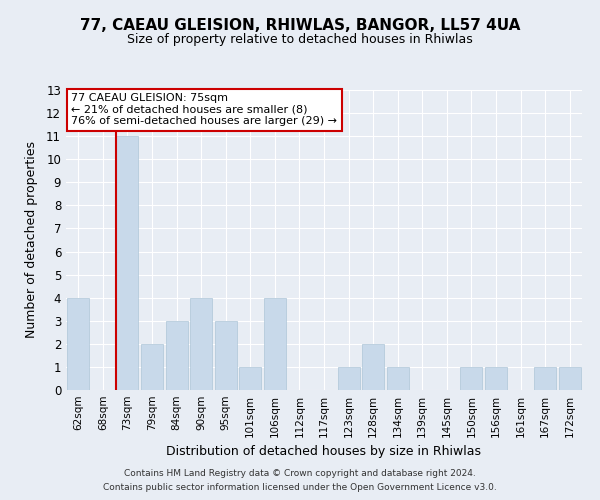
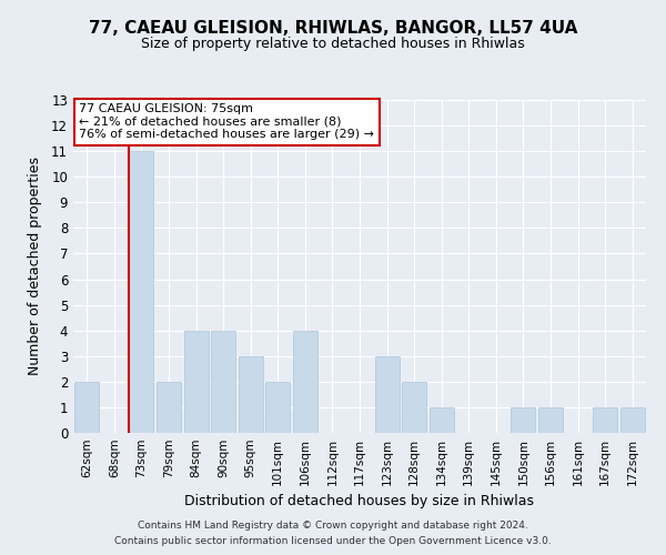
62sqm: 4 -> 2
84sqm: 3 -> 4
101sqm: 1 -> 2
123sqm: 1 -> 3
